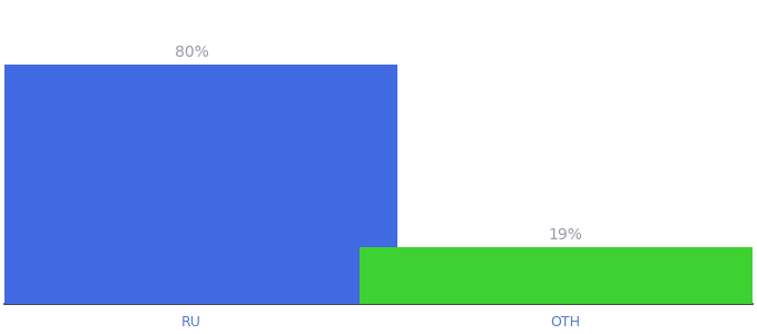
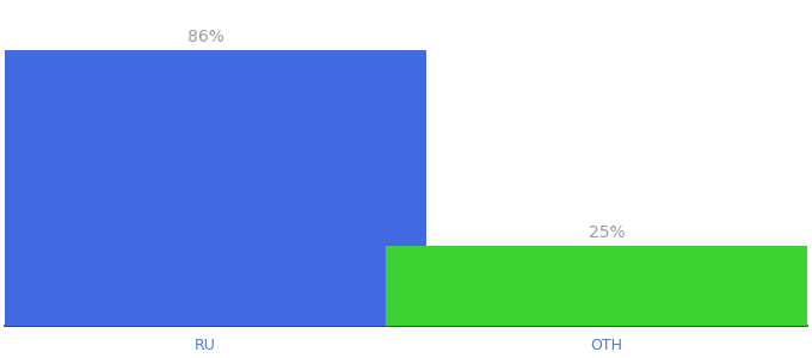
RU: 80% -> 86%
OTH: 19% -> 25%
